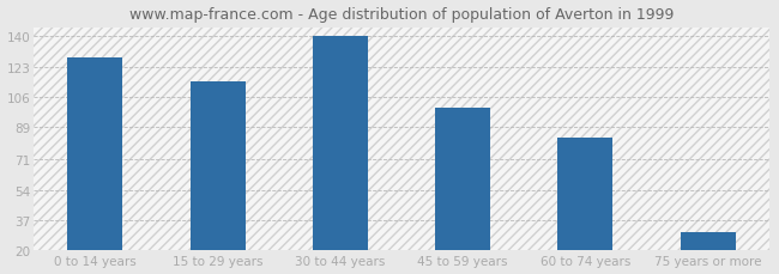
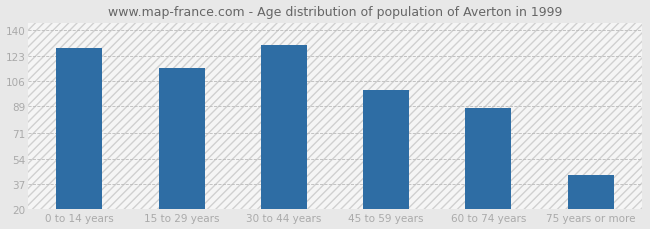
30 to 44 years: 140 -> 130
60 to 74 years: 83 -> 88
75 years or more: 30 -> 43
